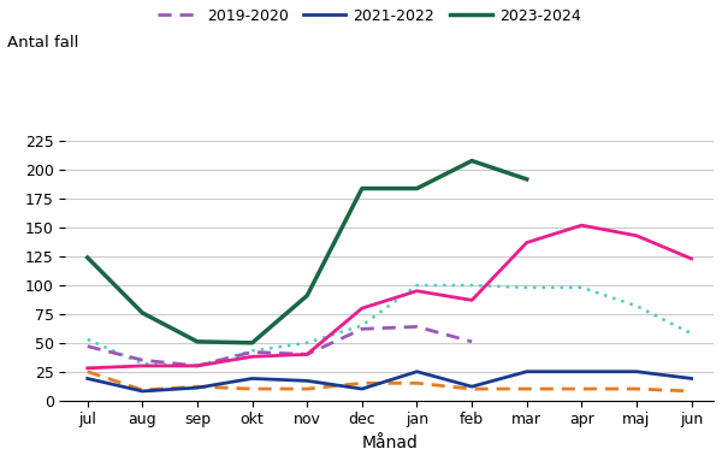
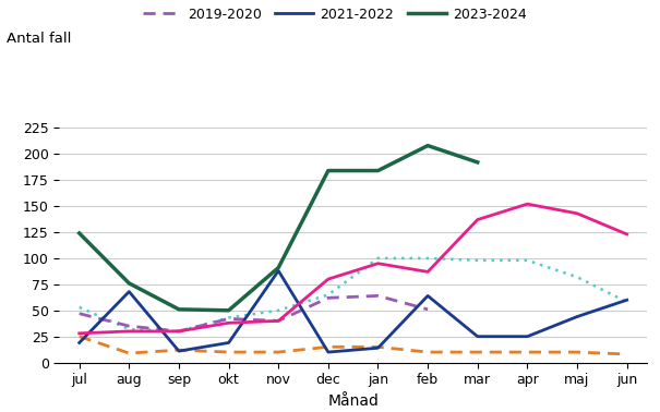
2021-2022/aug: 8 -> 68
2021-2022/nov: 17 -> 88
2021-2022/jan: 25 -> 14
2021-2022/feb: 12 -> 64
2021-2022/maj: 25 -> 44
2021-2022/jun: 19 -> 60
